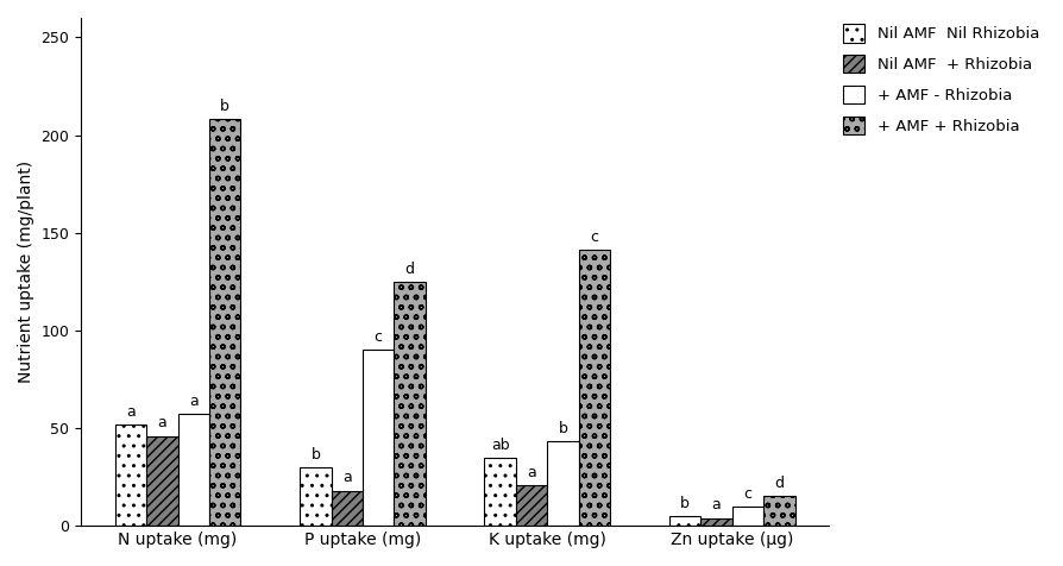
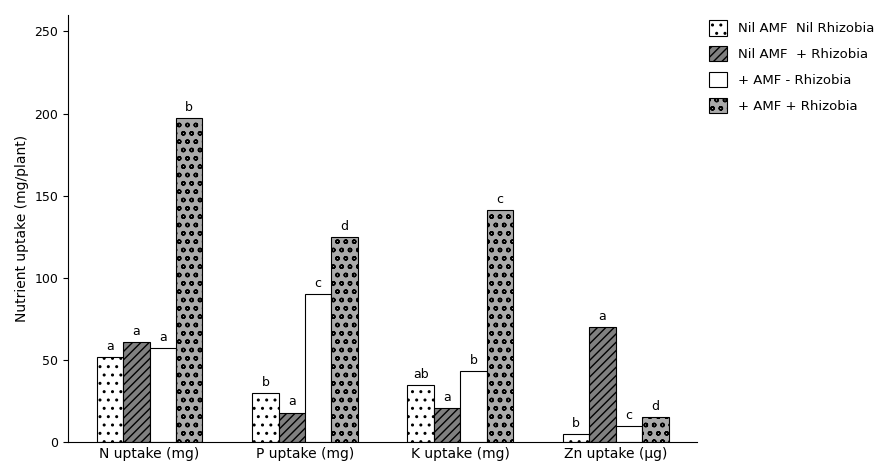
Nil AMF + Rhizobia/N uptake (mg): 46 -> 61
+ AMF + Rhizobia/N uptake (mg): 208 -> 197
Nil AMF + Rhizobia/Zn uptake (μg): 4 -> 70
